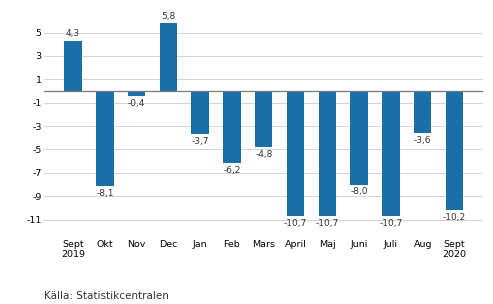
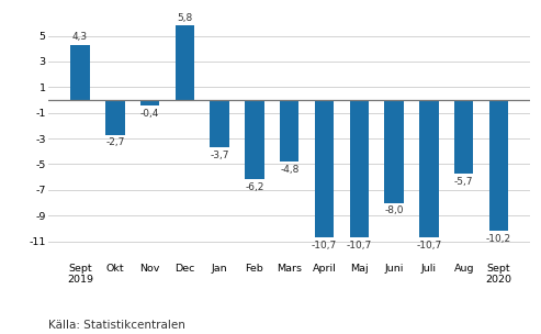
Okt: -8,1 -> -2,7
Aug: -3,6 -> -5,7
